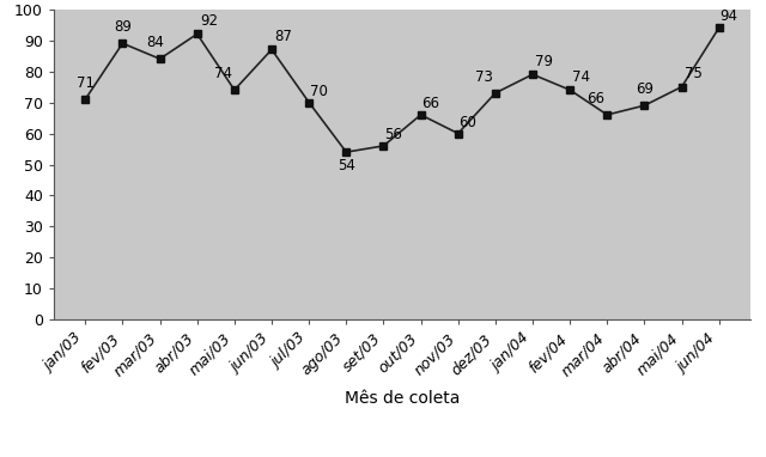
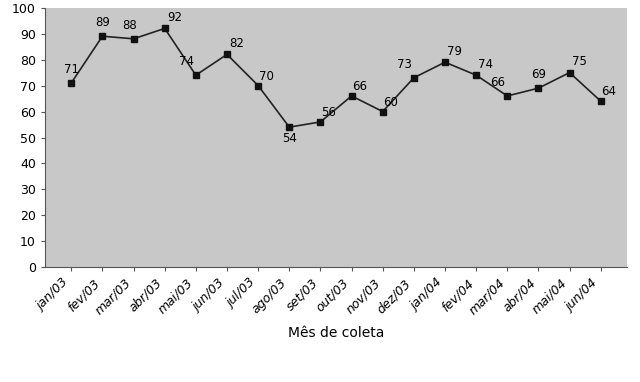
mar/03: 84 -> 88
jun/03: 87 -> 82
jun/04: 94 -> 64
